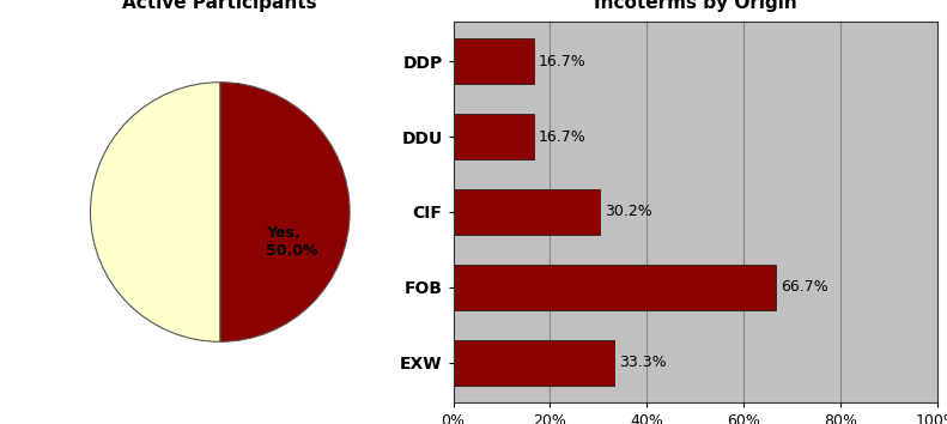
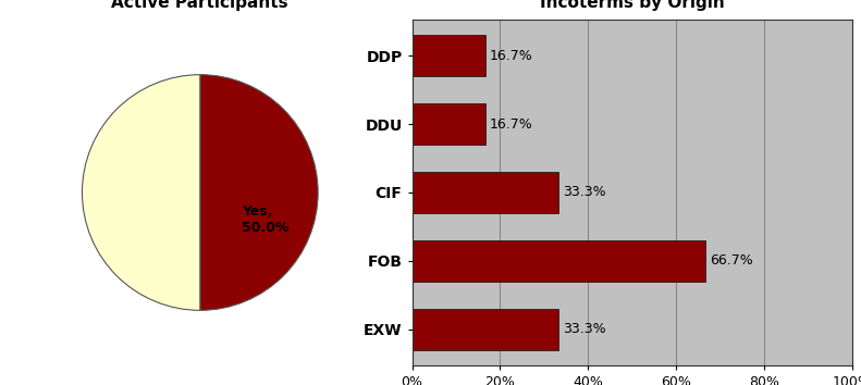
CIF: 30.2% -> 33.3%
